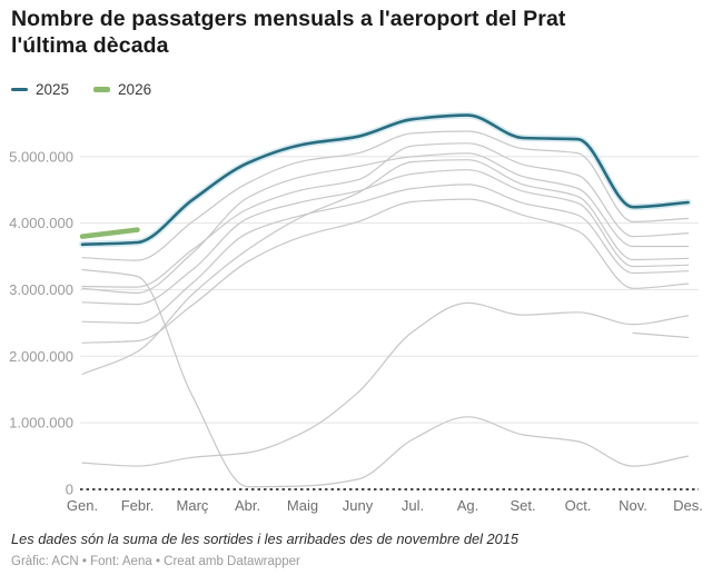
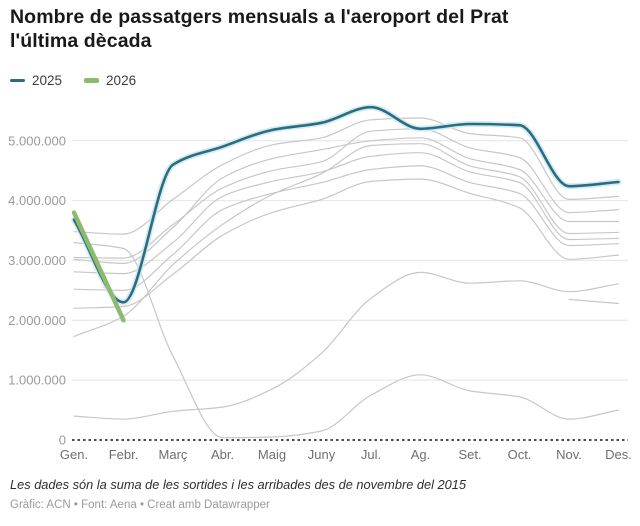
2025/Febr.: 3700000 -> 2300000
2026/Febr.: 3900000 -> 2000000
2025/Març: 4400000 -> 4600000
2025/Ag.: 5600000 -> 5200000
